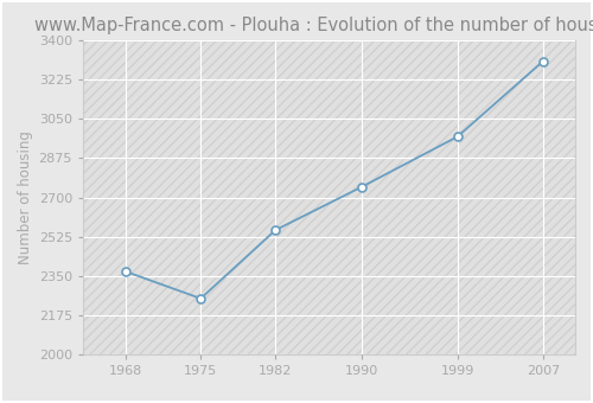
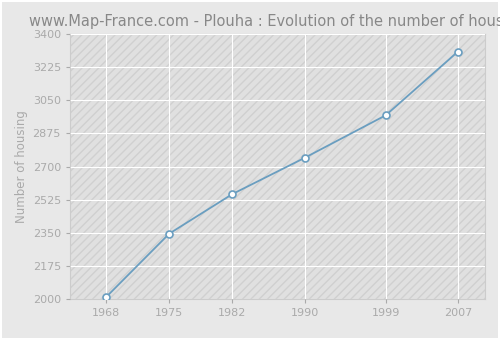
1968: 2370 -> 2010
1975: 2250 -> 2350
